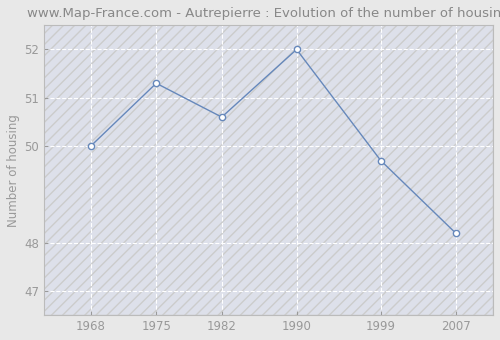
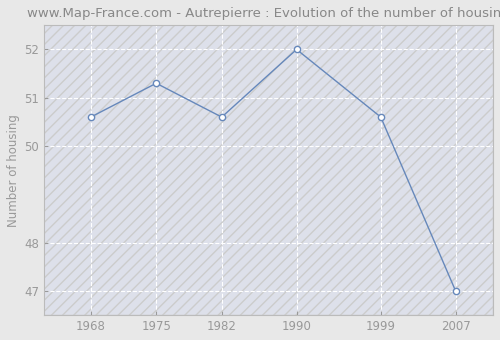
1968: 50.0 -> 50.6
1999: 49.7 -> 50.6
2007: 48.2 -> 47.0
